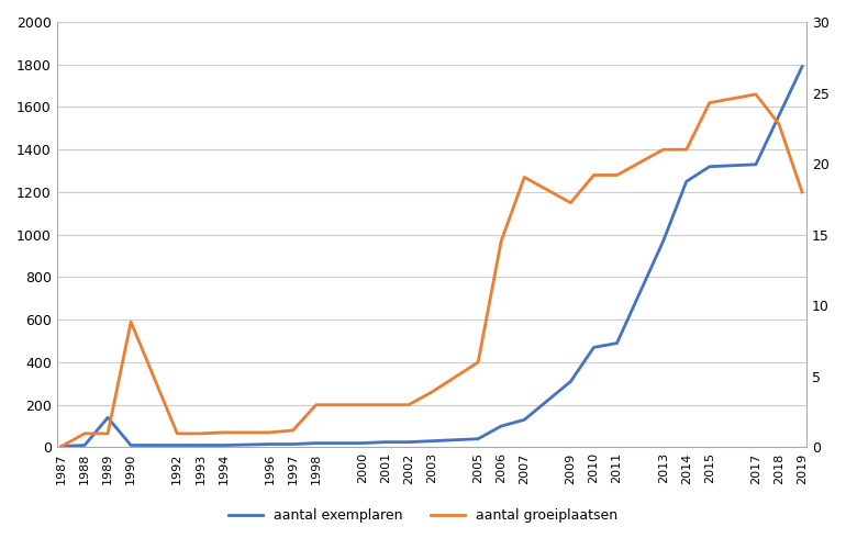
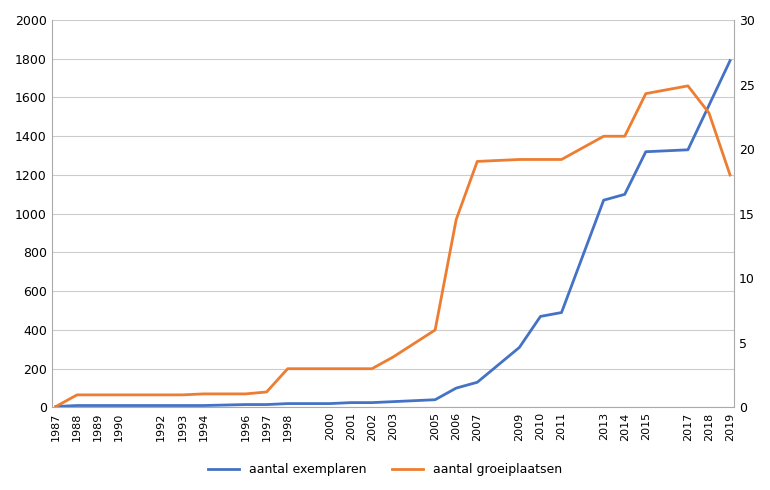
aantal exemplaren/1989: 140 -> 10
aantal groeiplaatsen/1990: 590 -> 60
aantal groeiplaatsen/2009: 1150 -> 1280
aantal exemplaren/2013: 970 -> 1070
aantal exemplaren/2014: 1250 -> 1100
